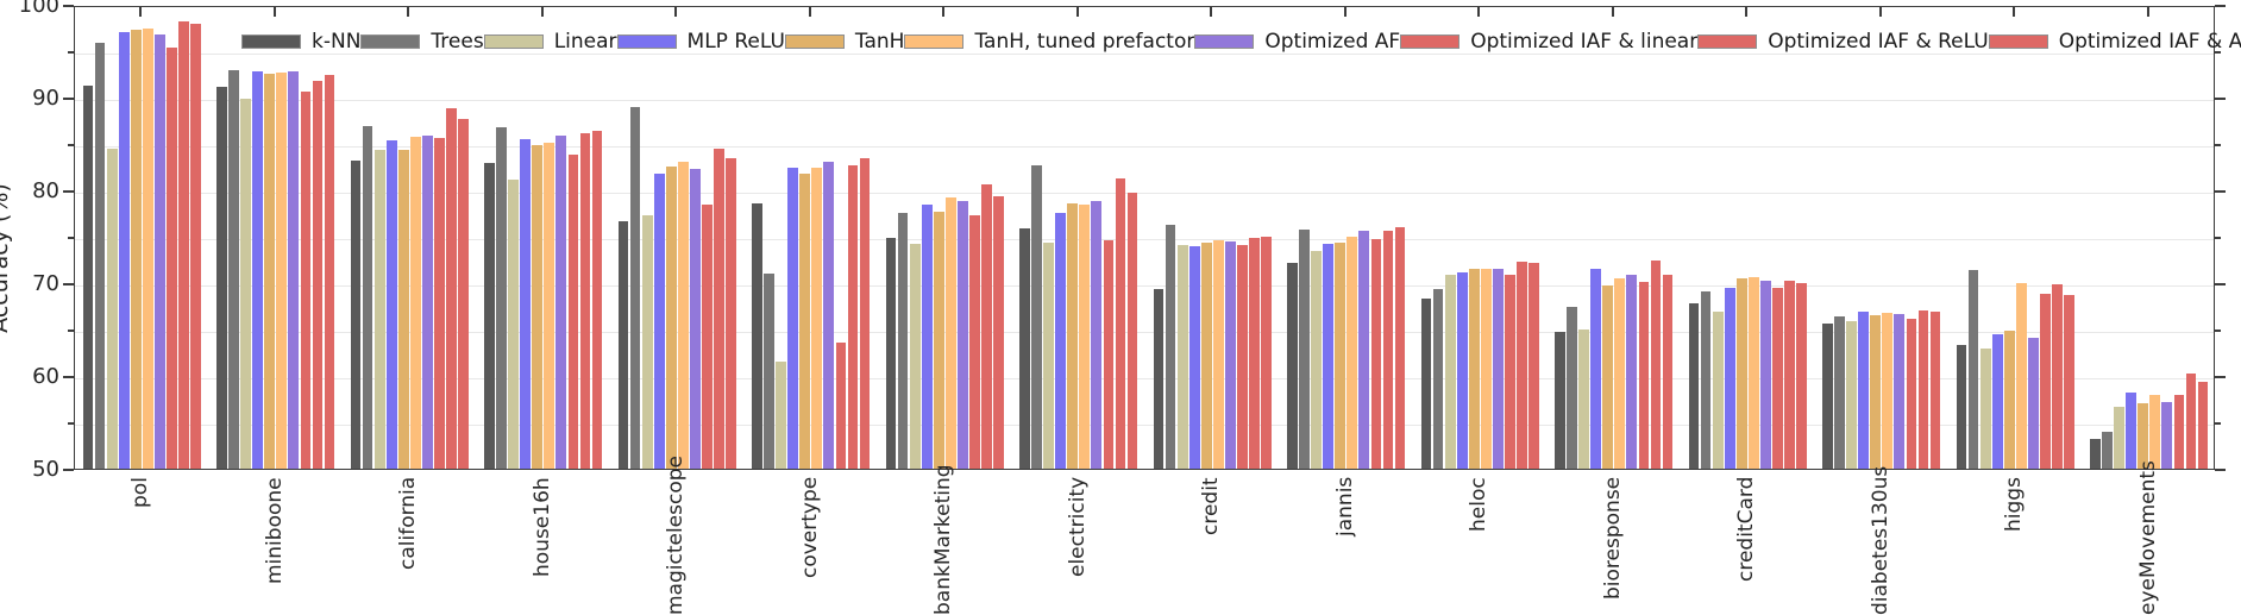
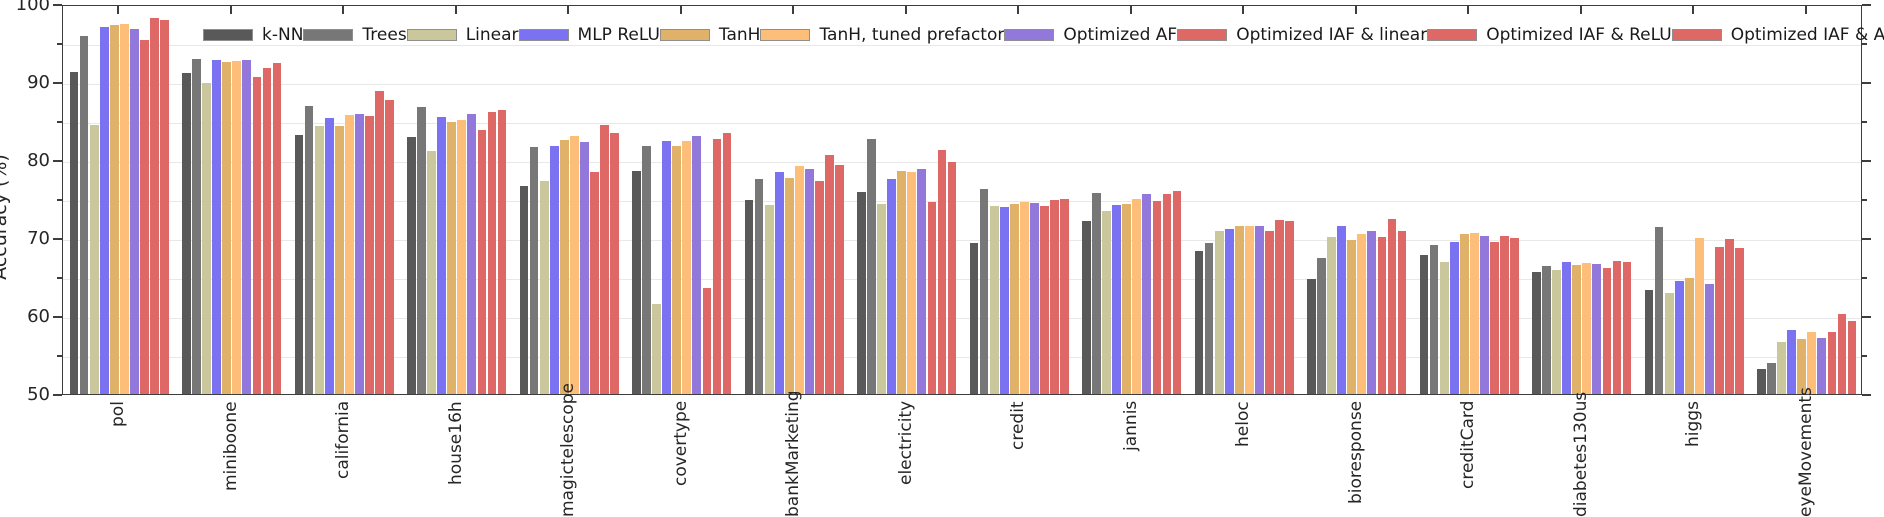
Trees/magictelescope: 89 -> 82
Trees/covertype: 71 -> 82
Linear/bioresponse: 65 -> 70
